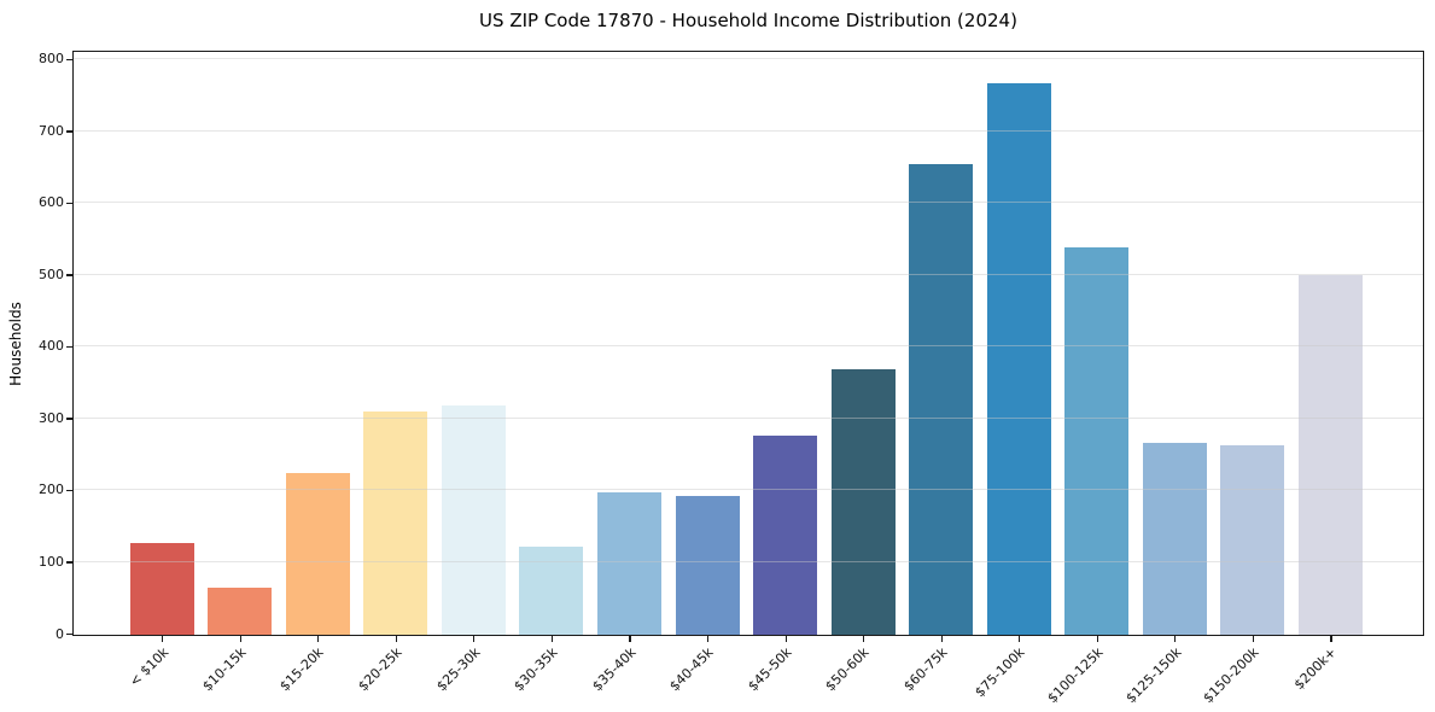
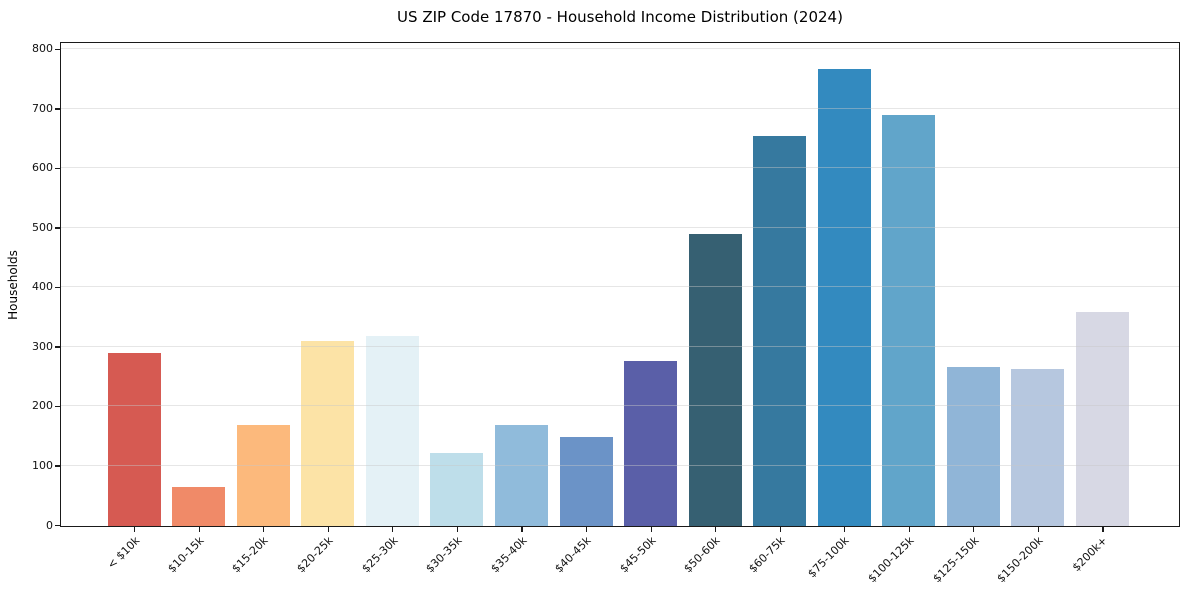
< $10k: 130 -> 290
$15-20k: 220 -> 170
$35-40k: 200 -> 170
$40-45k: 190 -> 150
$50-60k: 370 -> 490
$100-125k: 540 -> 690
$200k+: 500 -> 360
